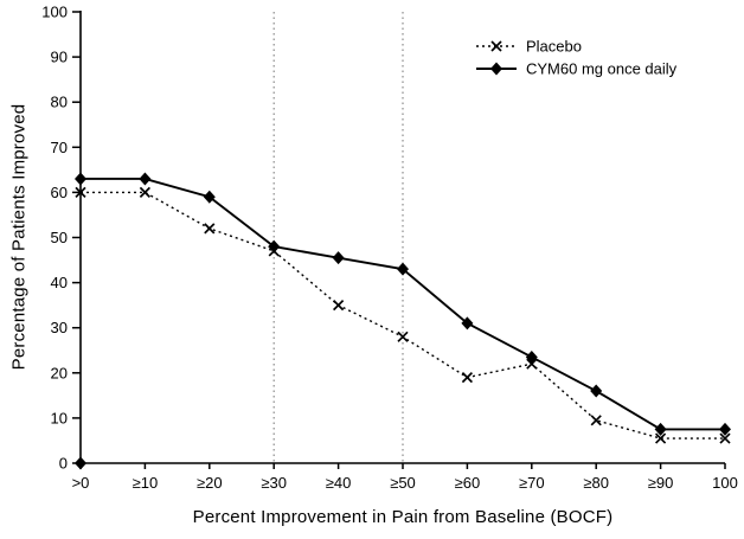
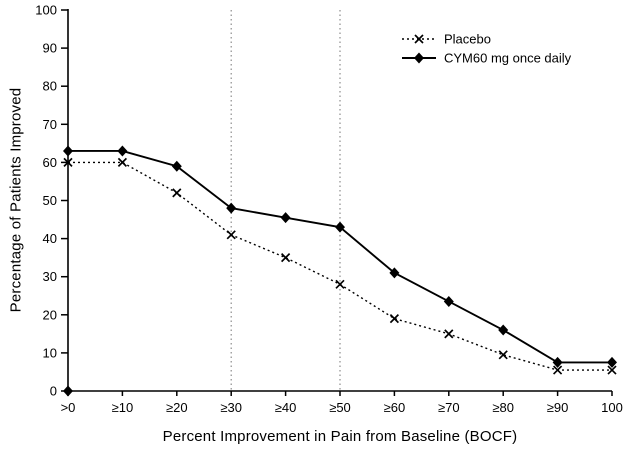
Placebo/≥30: 47 -> 41
Placebo/≥70: 22 -> 15
